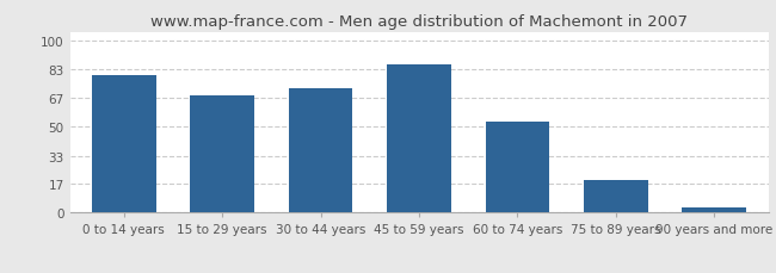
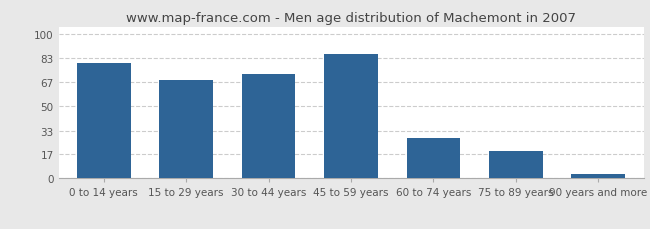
60 to 74 years: 53 -> 28
